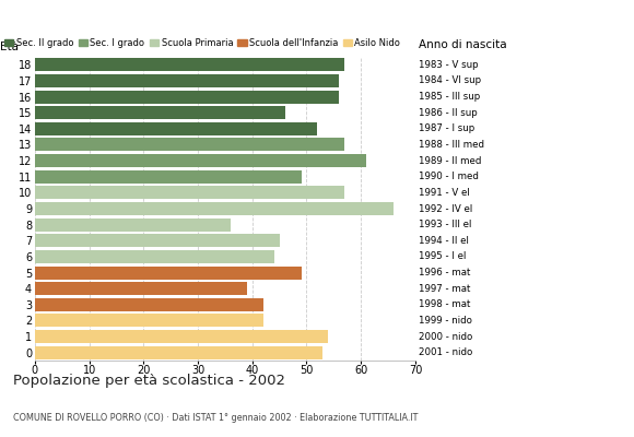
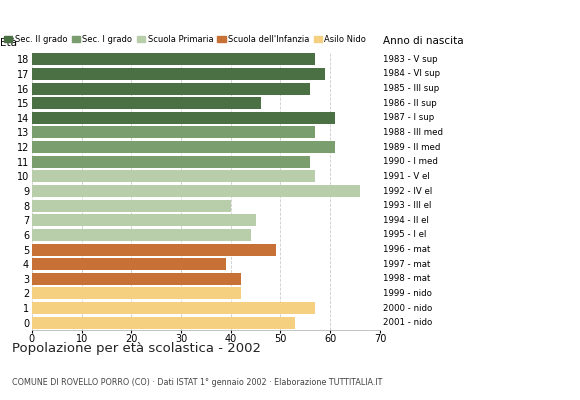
17: 56 -> 59
14: 52 -> 61
11: 49 -> 56
8: 36 -> 40
1: 54 -> 57
